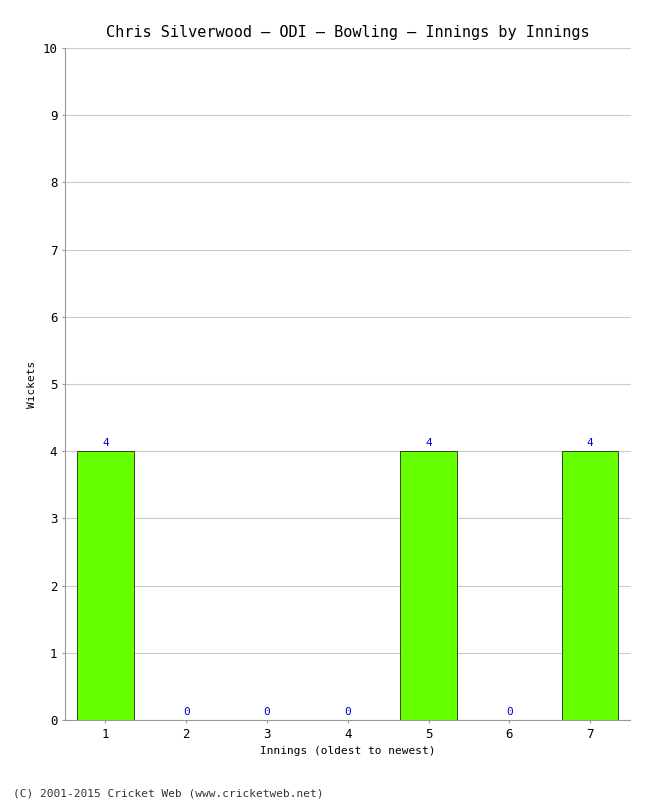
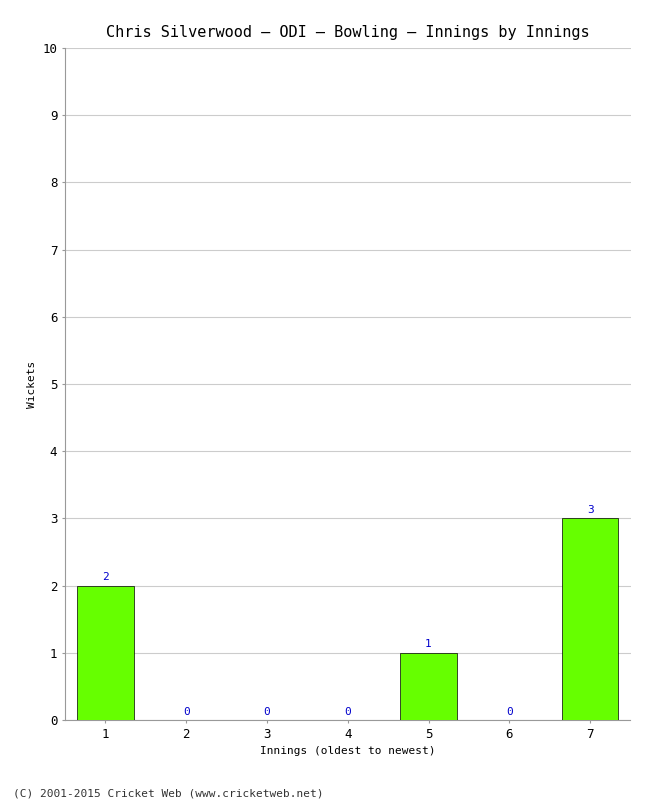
1: 4 -> 2
5: 4 -> 1
7: 4 -> 3
